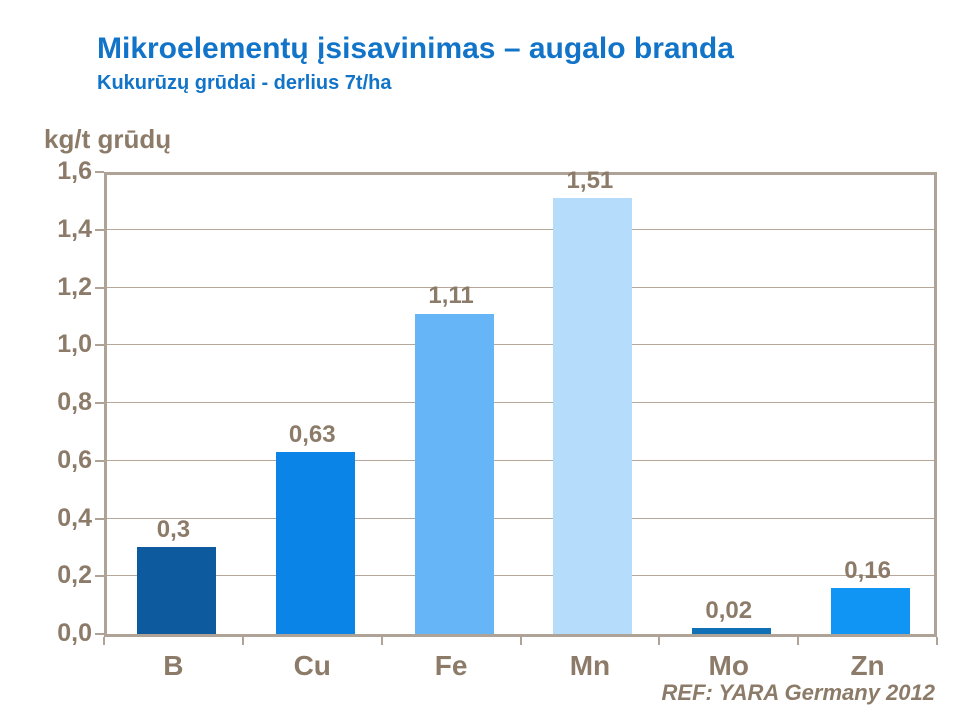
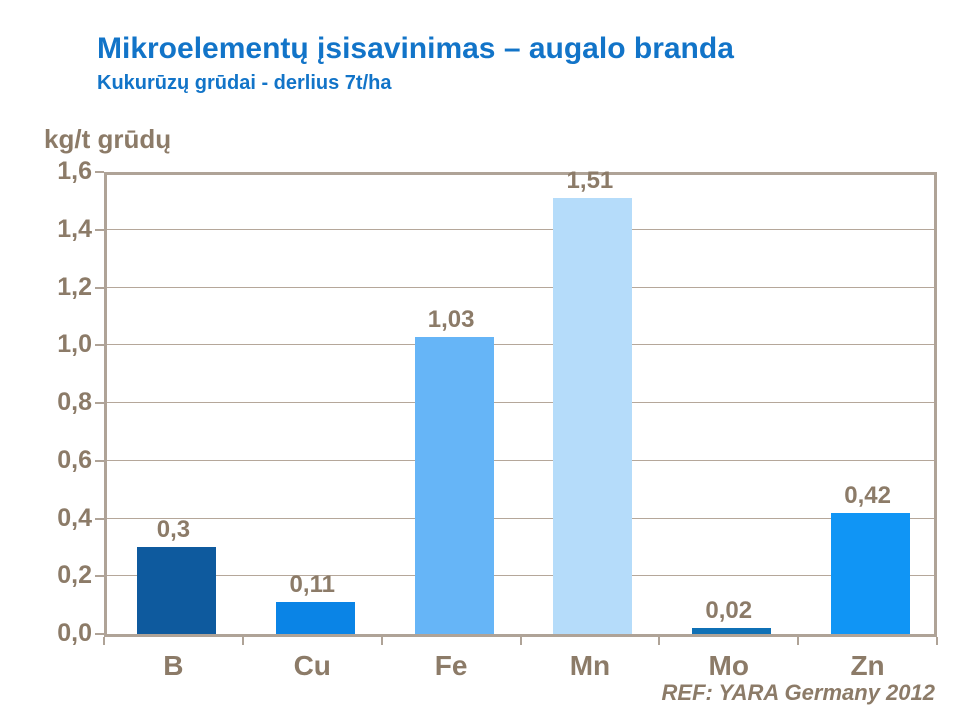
Cu: 0,63 -> 0,11
Fe: 1,11 -> 1,03
Zn: 0,16 -> 0,42
